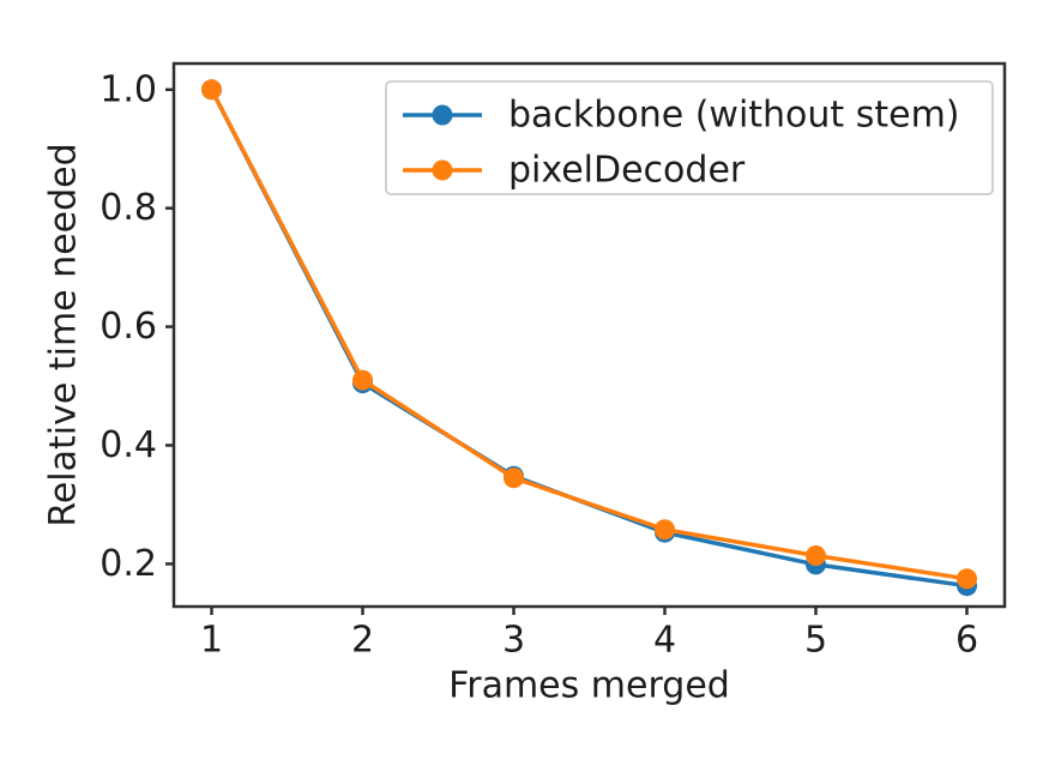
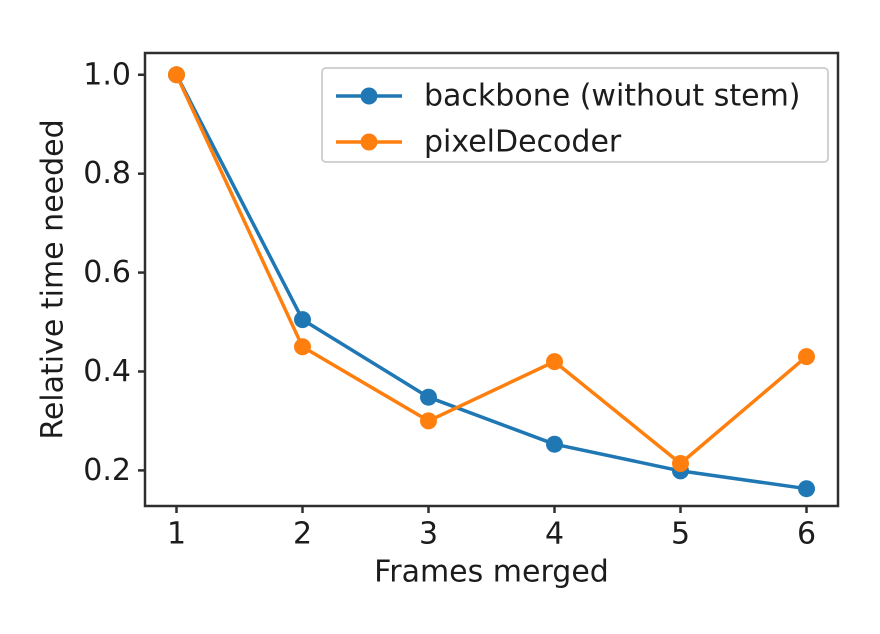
pixelDecoder/2: 0.51 -> 0.45
pixelDecoder/3: 0.34 -> 0.30
pixelDecoder/4: 0.26 -> 0.42
pixelDecoder/6: 0.17 -> 0.43
